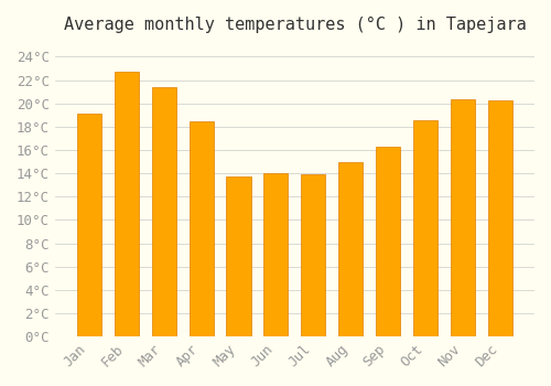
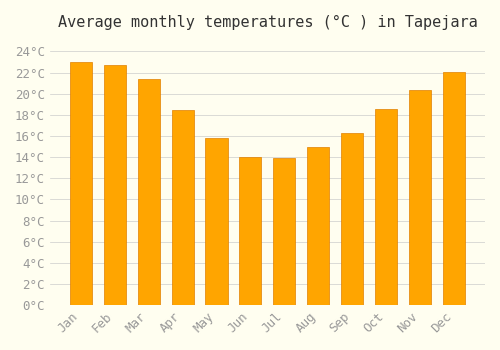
Jan: 19.1°C -> 23.0°C
May: 13.7°C -> 15.8°C
Dec: 20.3°C -> 22.1°C
